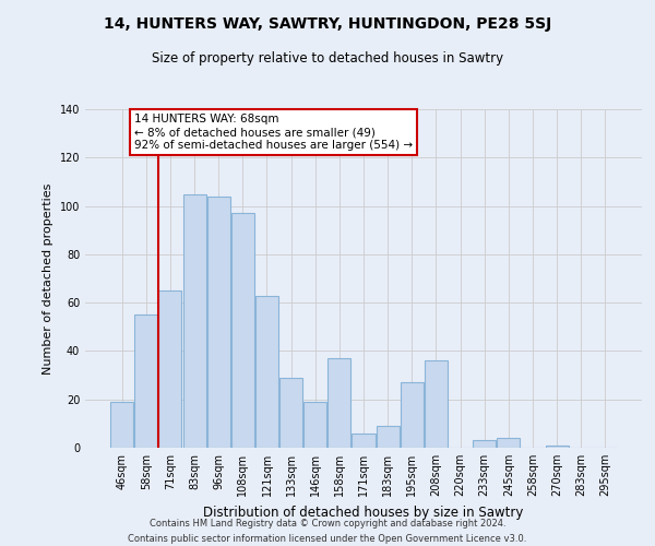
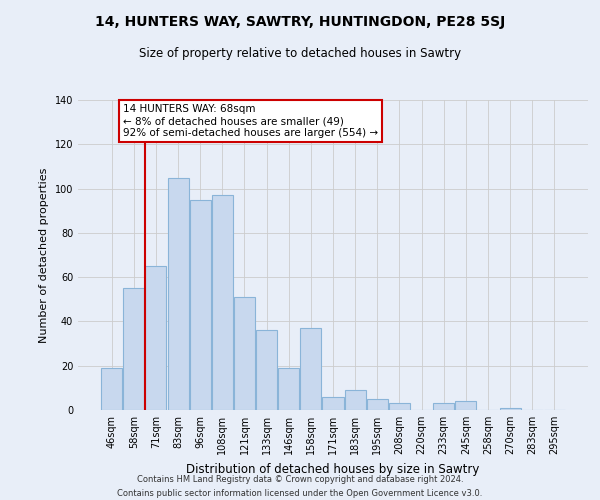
96sqm: 104 -> 95
121sqm: 63 -> 51
133sqm: 29 -> 36
195sqm: 27 -> 5
208sqm: 36 -> 3
